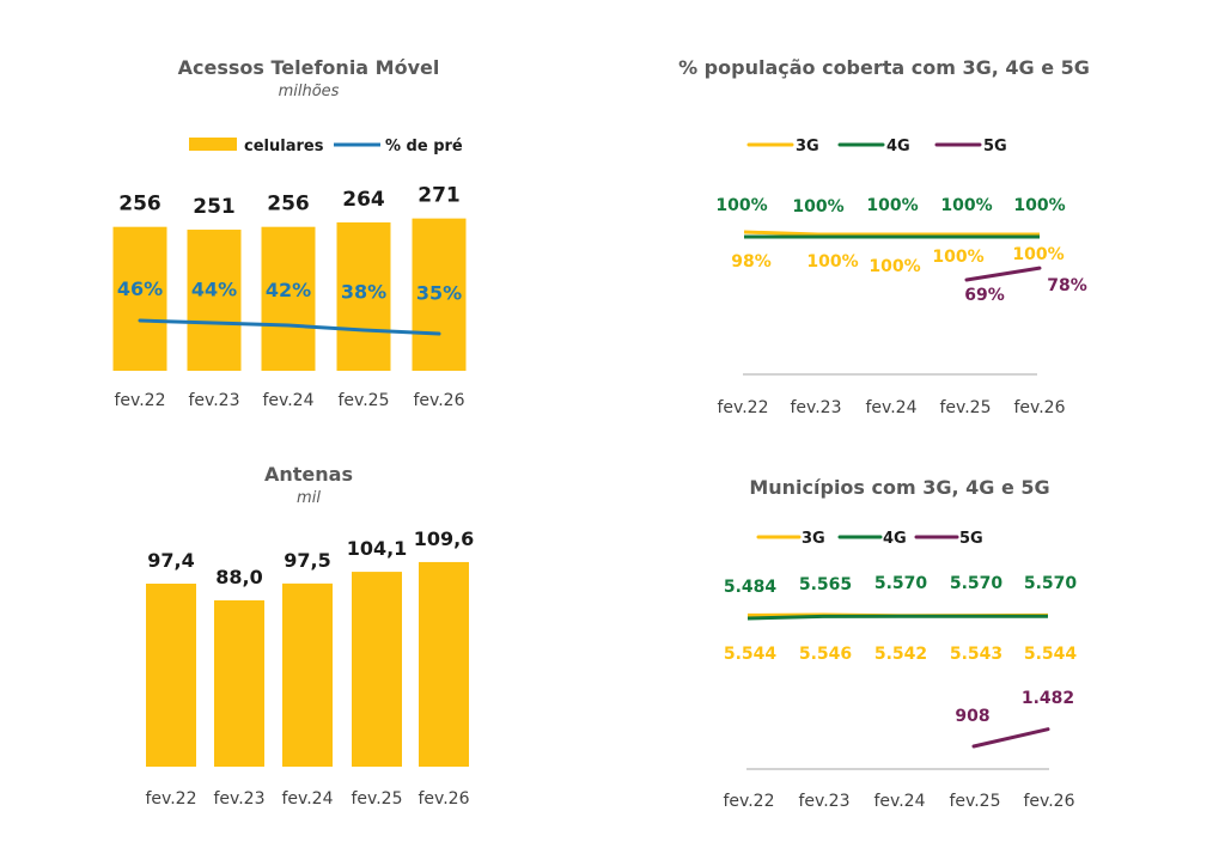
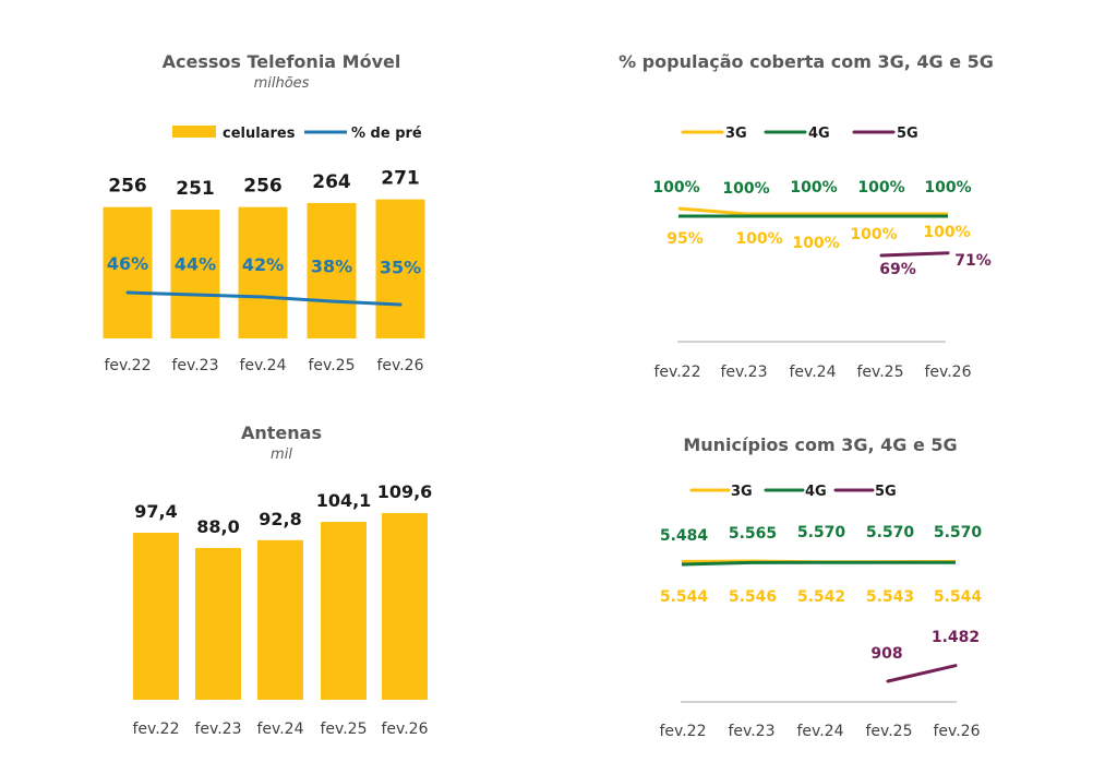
% população coberta com 3G, 4G e 5G/3G/fev.22: 98% -> 95%
% população coberta com 3G, 4G e 5G/5G/fev.26: 78% -> 71%
Antenas/fev.24: 97,5 -> 92,8
